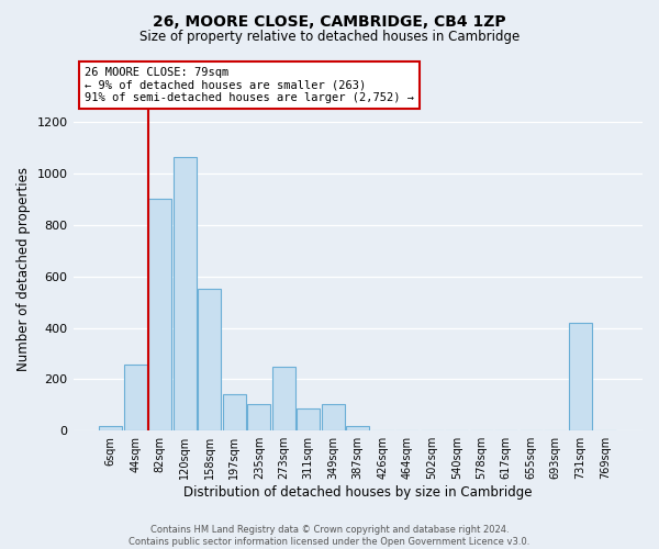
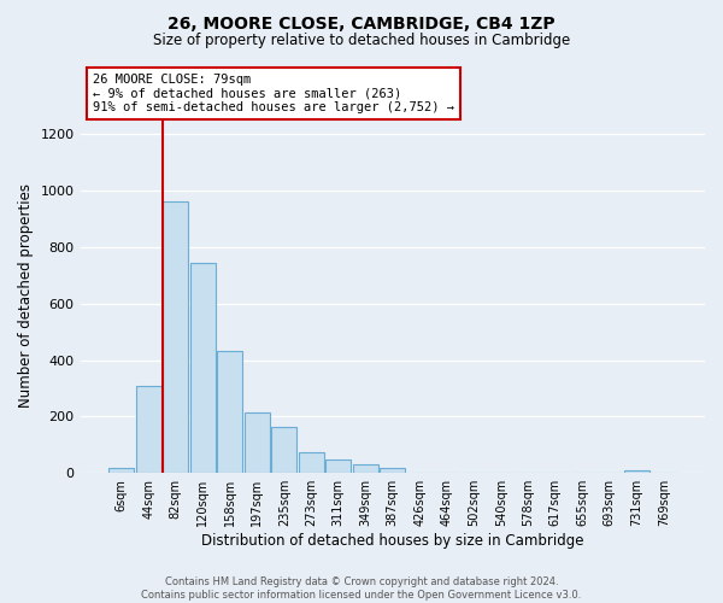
44sqm: 255 -> 310
82sqm: 900 -> 960
120sqm: 1065 -> 743
158sqm: 550 -> 433
197sqm: 140 -> 213
235sqm: 105 -> 163
273sqm: 250 -> 72
311sqm: 85 -> 46
349sqm: 105 -> 30
731sqm: 420 -> 10
